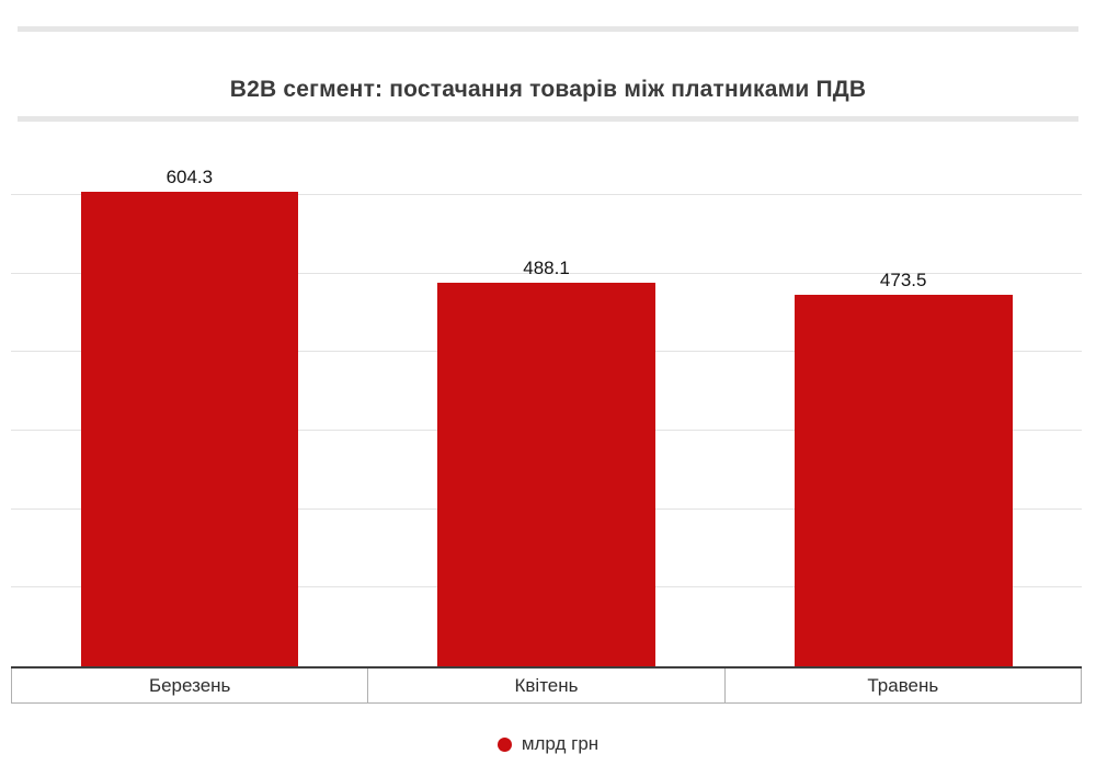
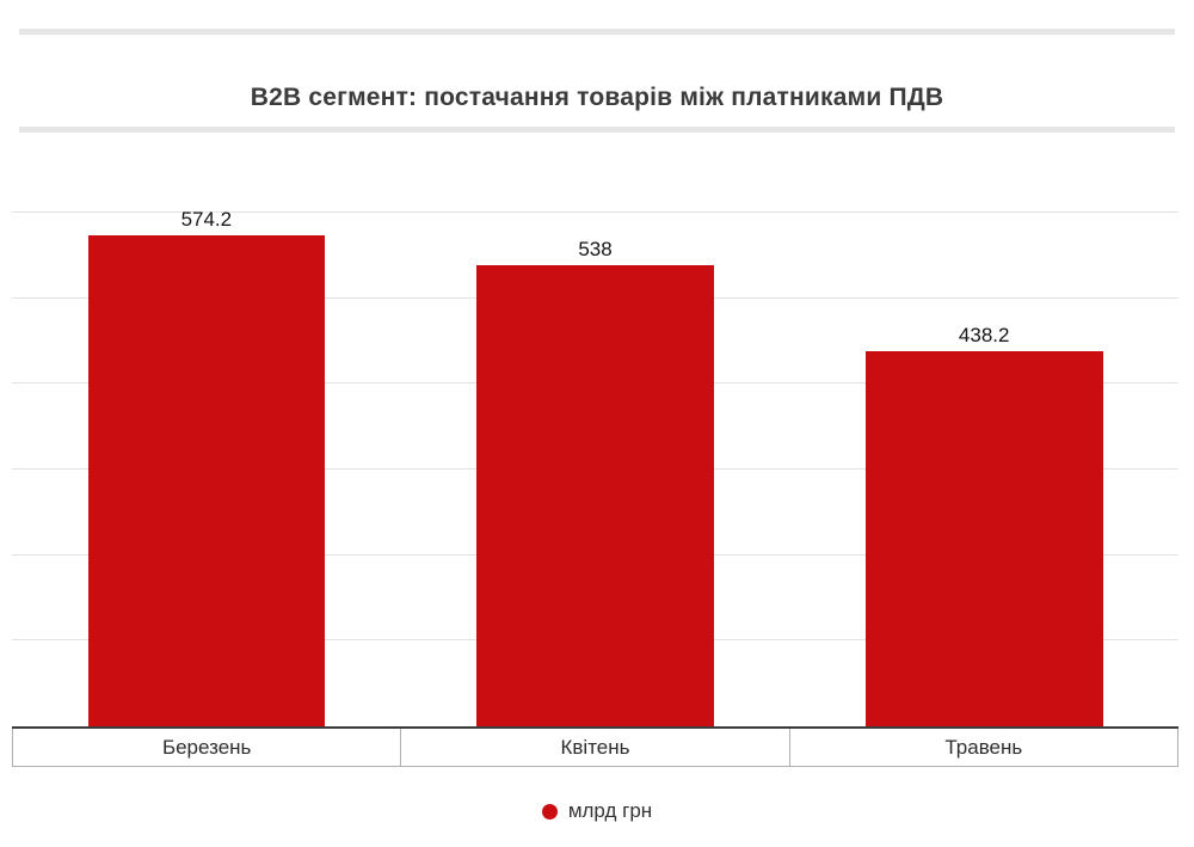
Березень: 604.3 -> 574.2
Квітень: 488.1 -> 538
Травень: 473.5 -> 438.2
